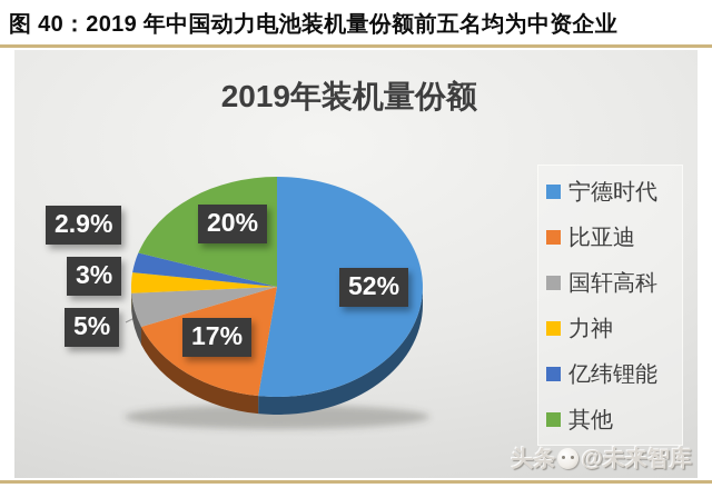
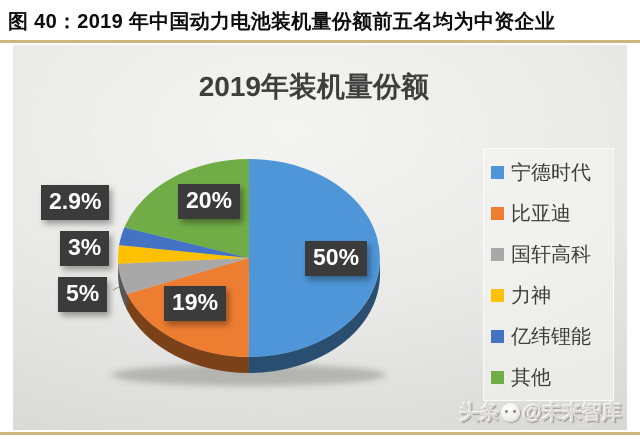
宁德时代: 52% -> 50%
比亚迪: 17% -> 19%
